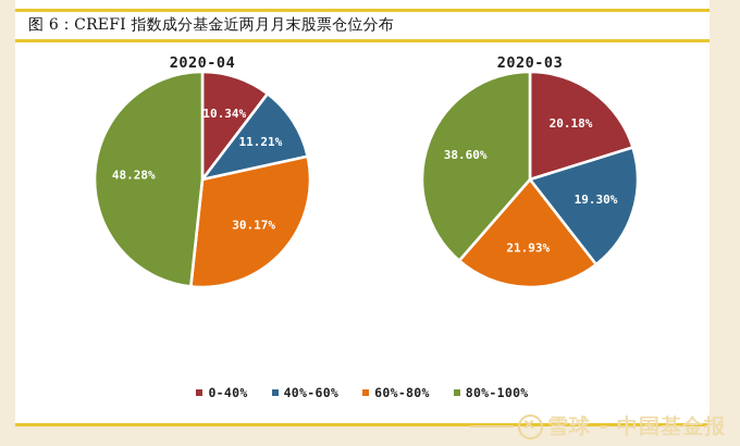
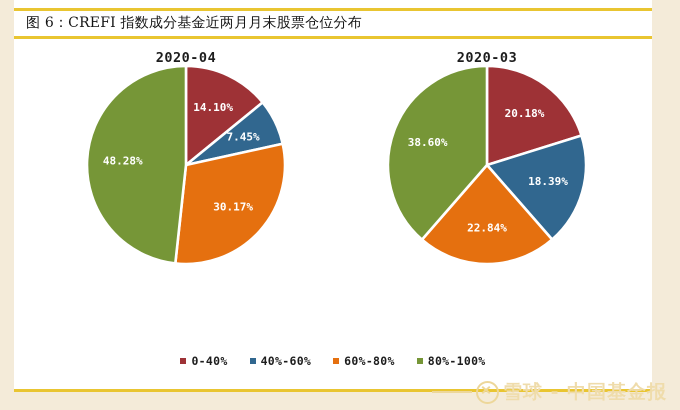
2020-04/0-40%: 10.34% -> 14.10%
2020-04/40%-60%: 11.21% -> 7.45%
2020-03/40%-60%: 19.30% -> 18.39%
2020-03/60%-80%: 21.93% -> 22.84%
